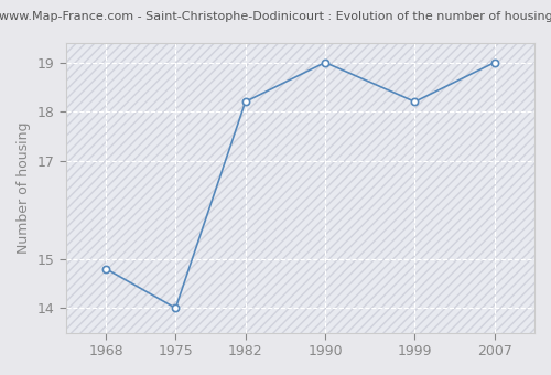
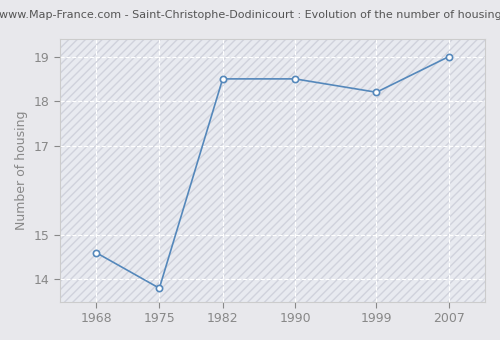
1968: 14.8 -> 14.6
1975: 14.0 -> 13.8
1982: 18.2 -> 18.5
1990: 19.0 -> 18.5
